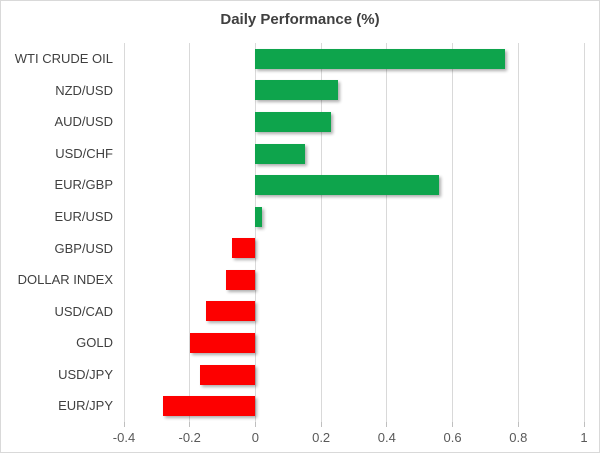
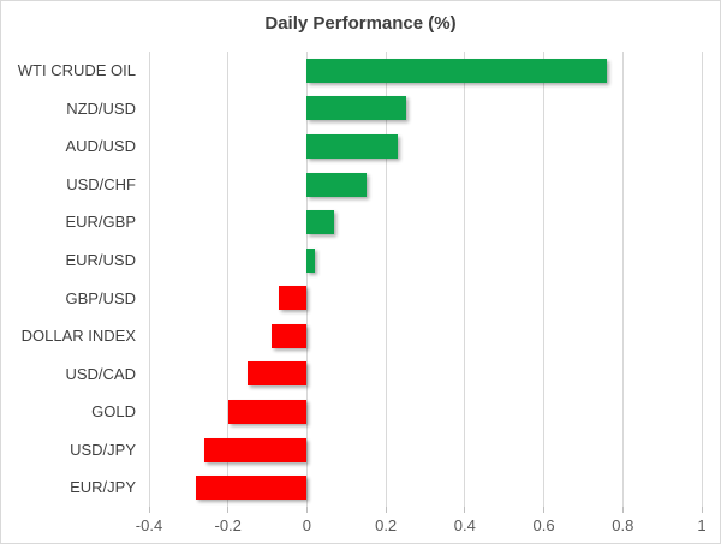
EUR/GBP: 0.56 -> 0.07
USD/JPY: -0.17 -> -0.26
